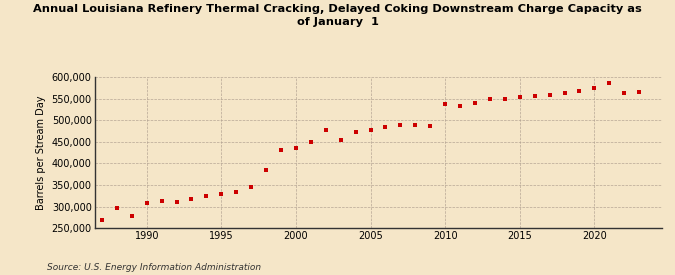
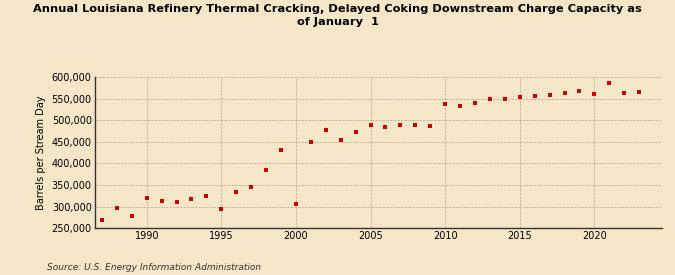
1990: 308,000 -> 320,000
1995: 330,000 -> 295,000
2000: 435,000 -> 305,000
2005: 478,000 -> 490,000
2020: 575,000 -> 560,000
